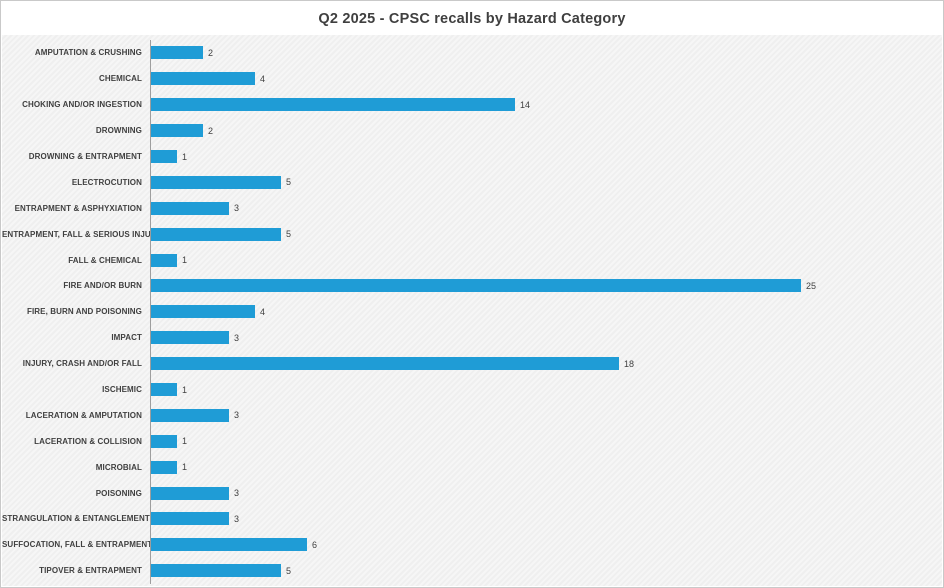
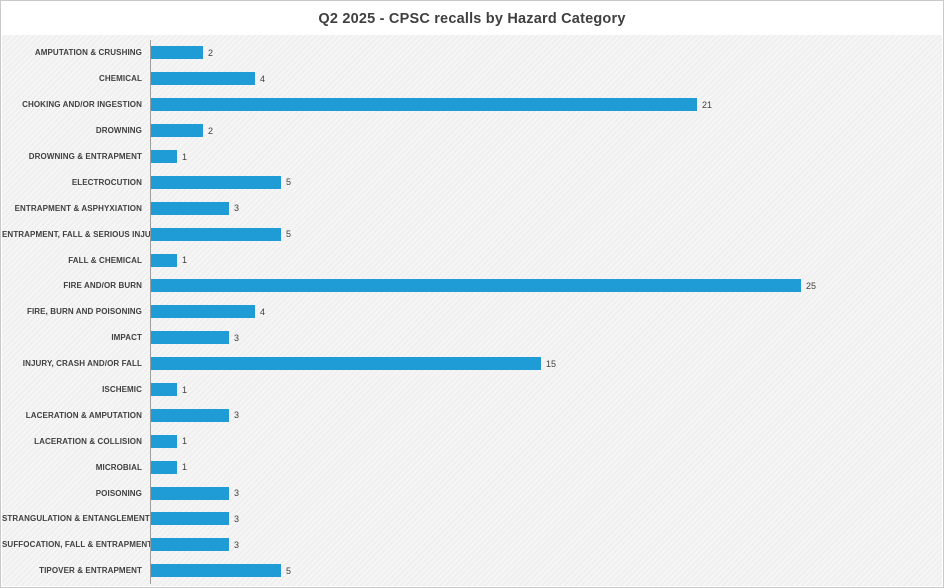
CHOKING AND/OR INGESTION: 14 -> 21
INJURY, CRASH AND/OR FALL: 18 -> 15
SUFFOCATION, FALL & ENTRAPMENT: 6 -> 3
